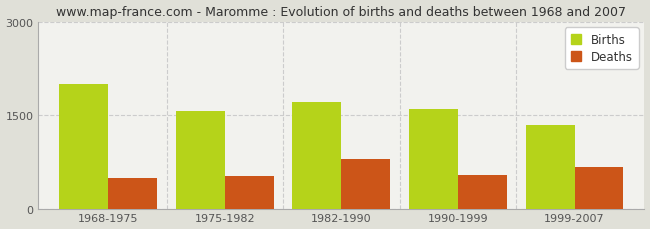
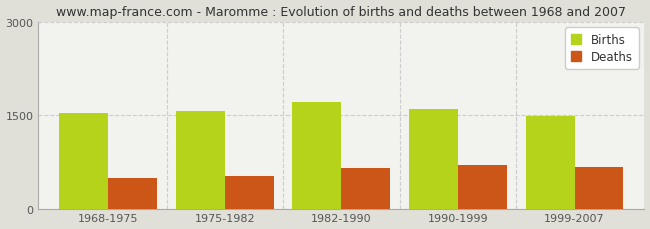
Births/1968-1975: 2000 -> 1530
Deaths/1982-1990: 800 -> 650
Deaths/1990-1999: 540 -> 700
Births/1999-2007: 1340 -> 1480
